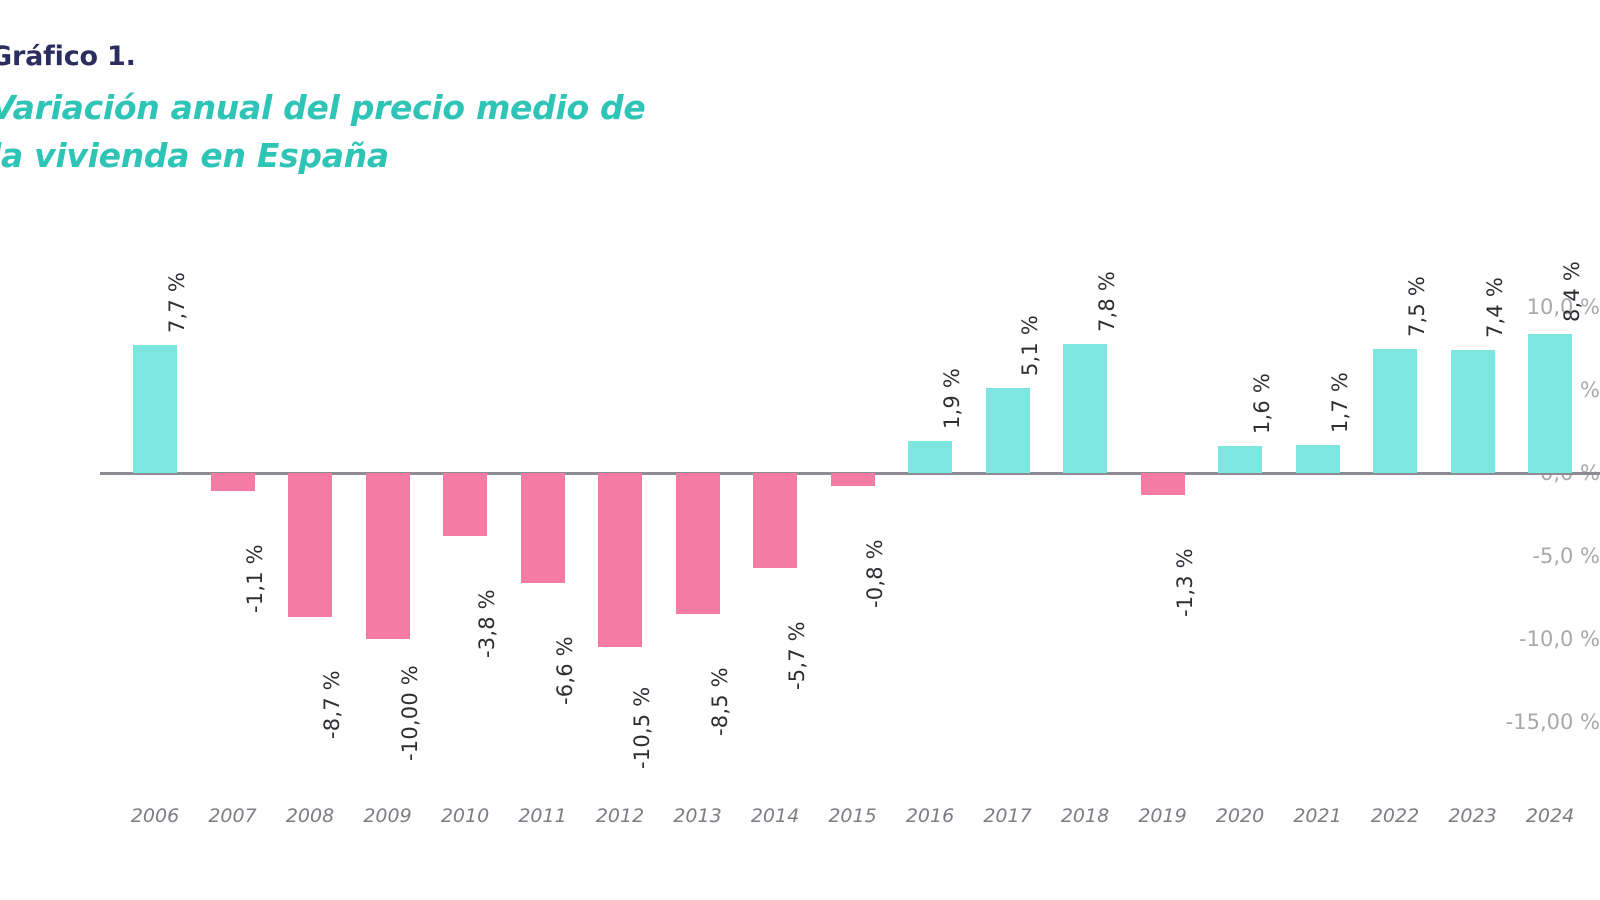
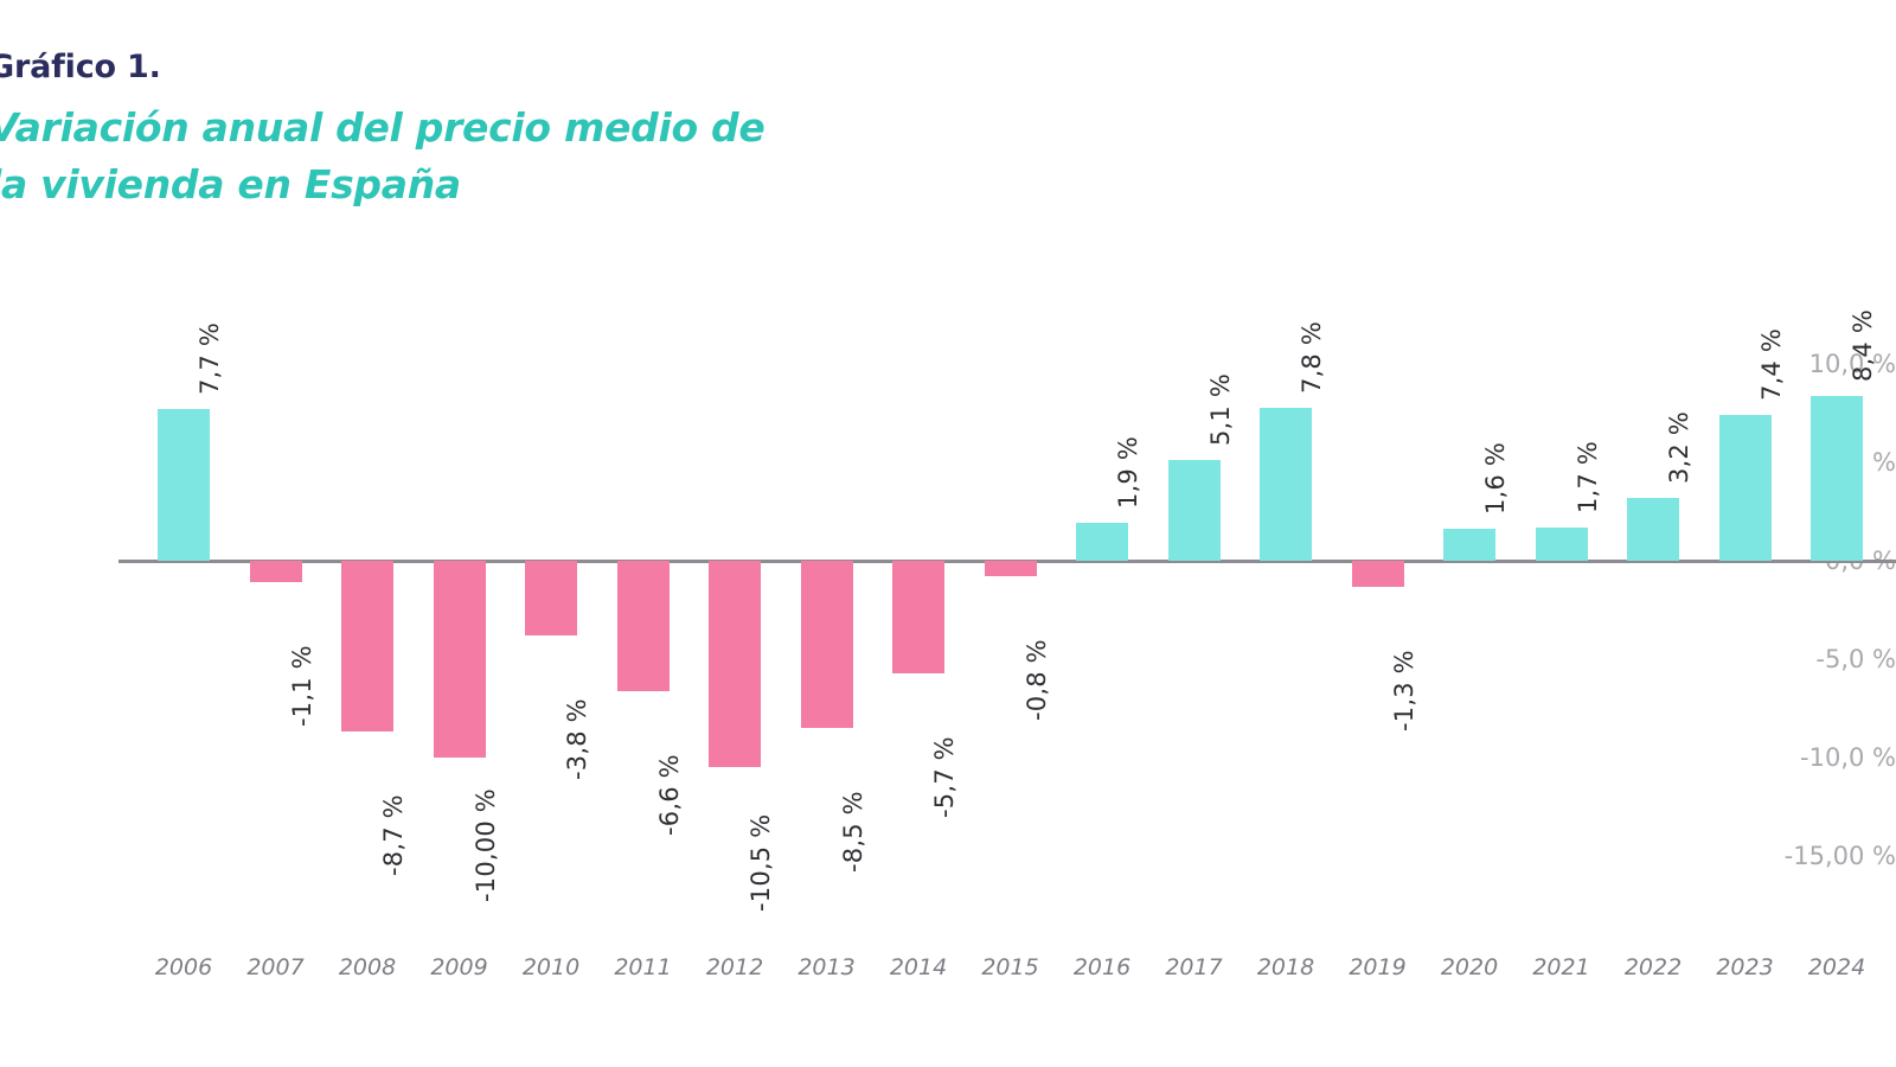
2022: 7,5 -> 3,2
